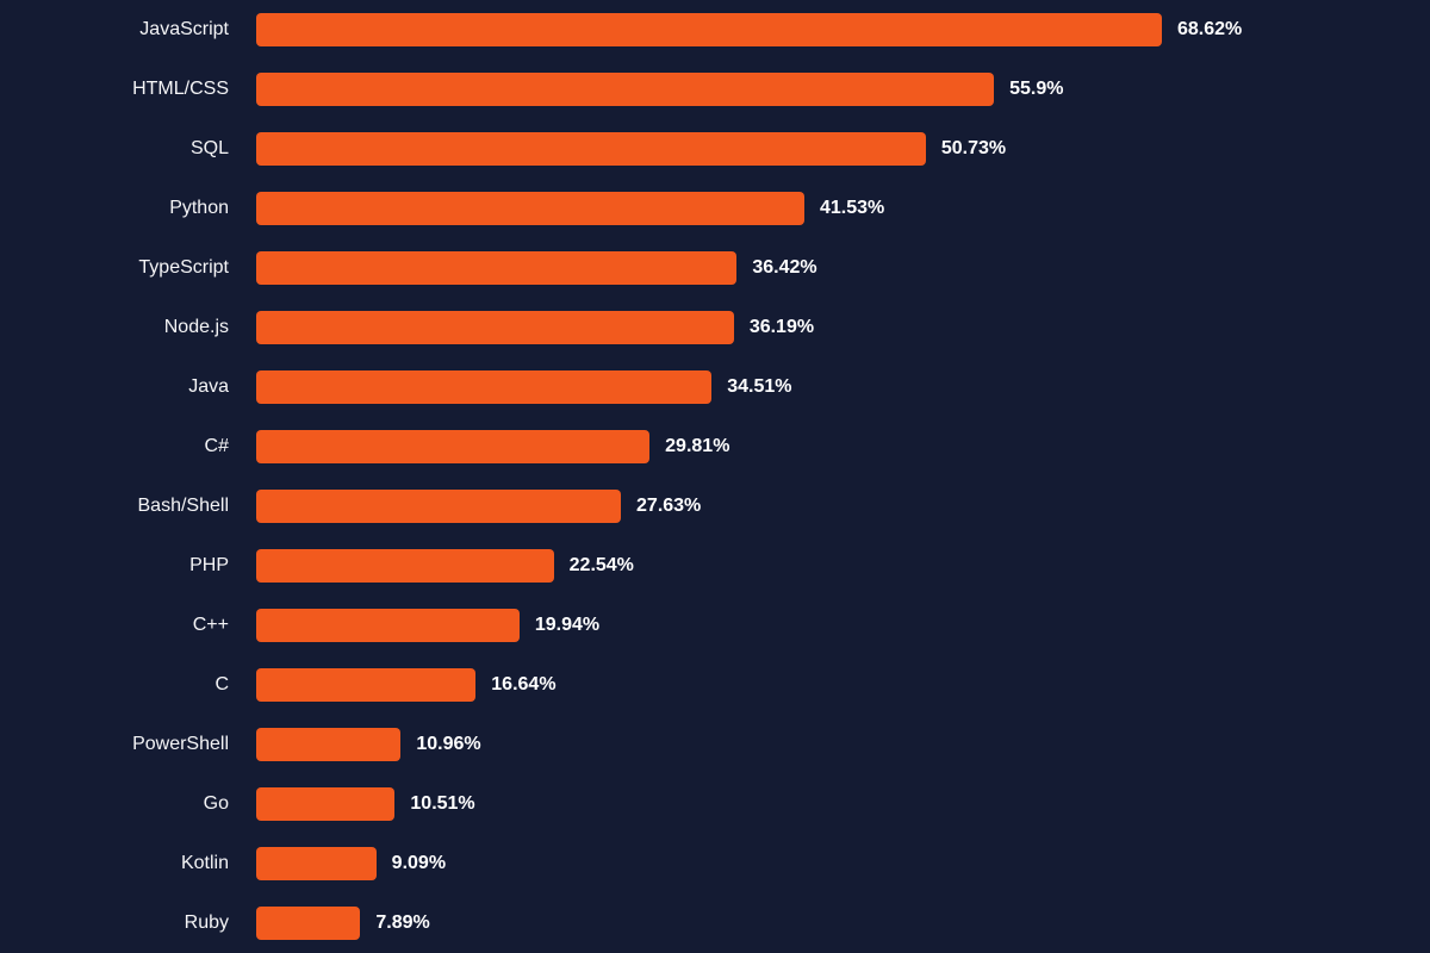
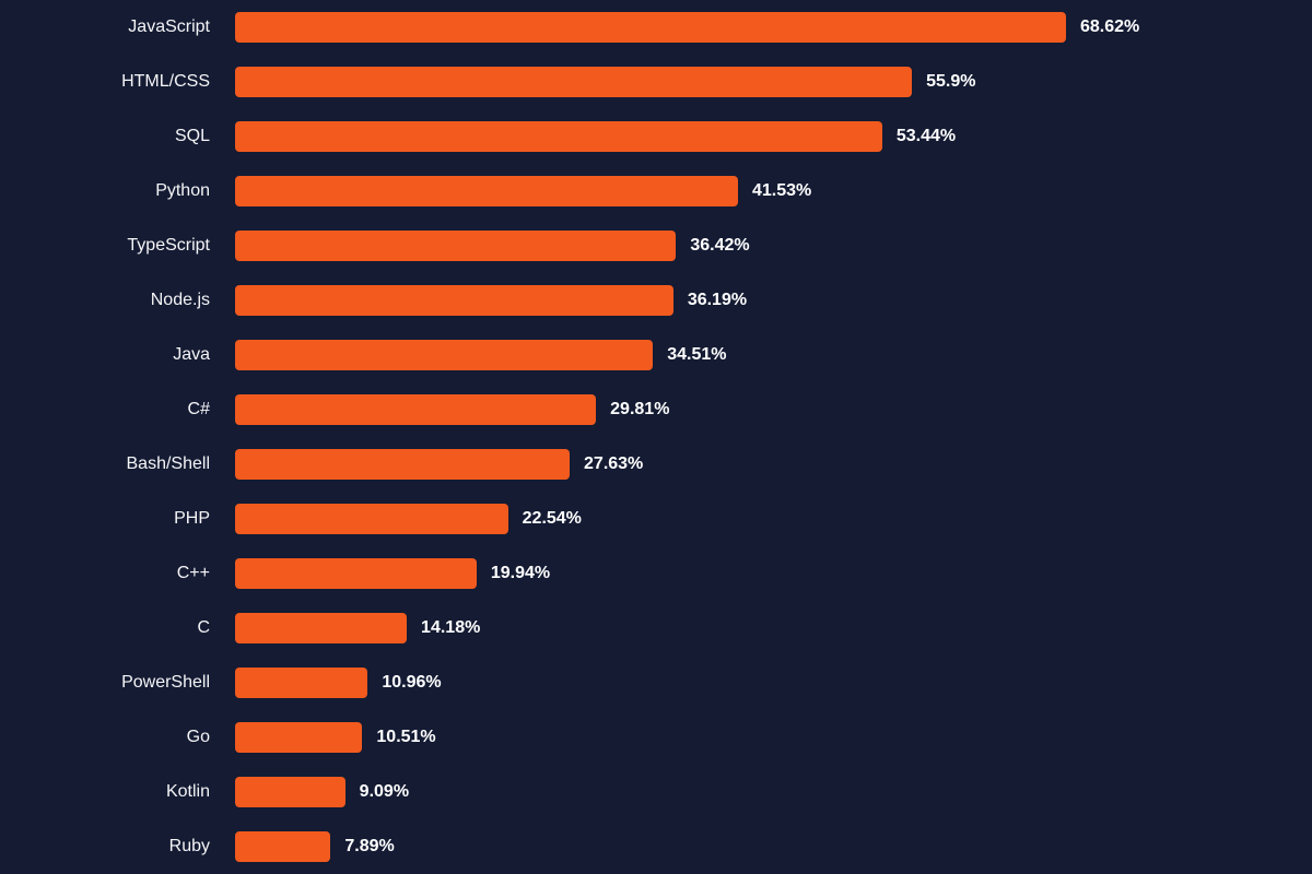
SQL: 50.73% -> 53.44%
C: 16.64% -> 14.18%
